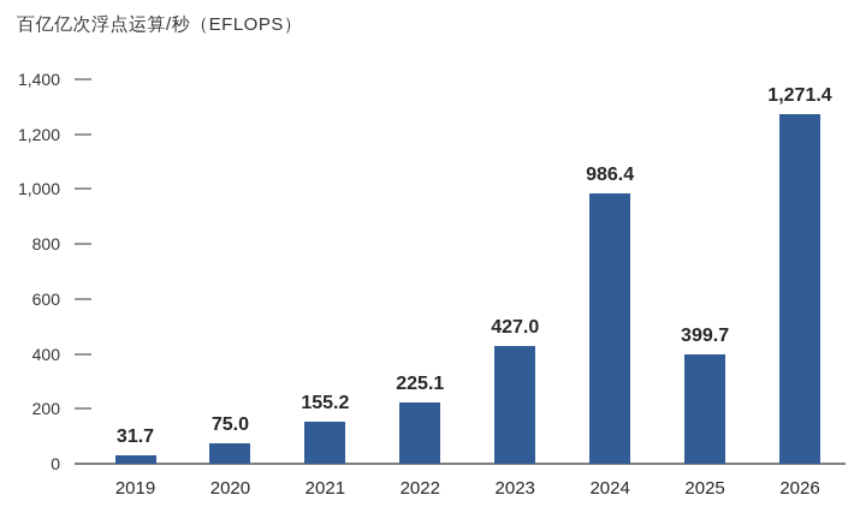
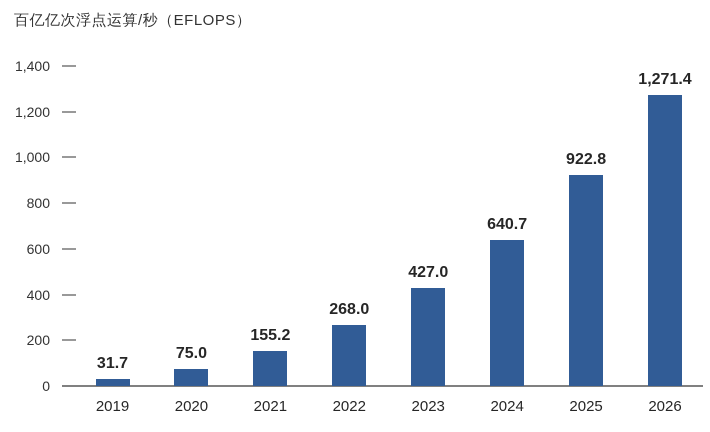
2022: 225.1 -> 268.0
2024: 986.4 -> 640.7
2025: 399.7 -> 922.8
